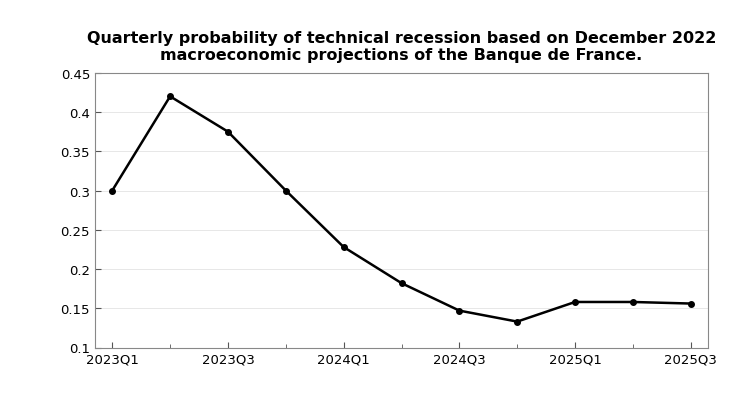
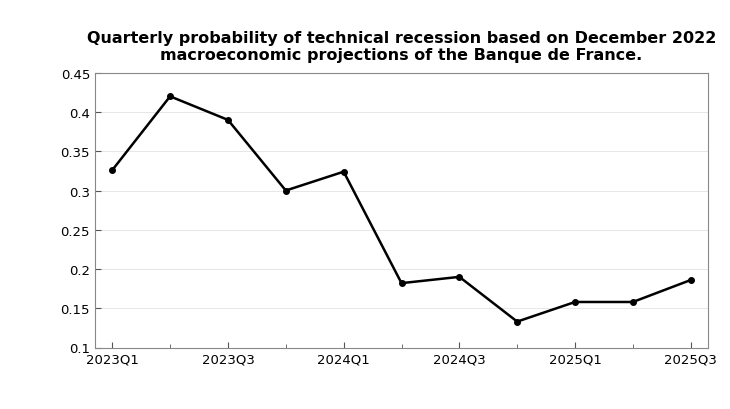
2023Q1: 0.300 -> 0.326
2023Q3: 0.375 -> 0.390
2024Q1: 0.228 -> 0.324
2024Q3: 0.147 -> 0.190
2025Q3: 0.156 -> 0.186
